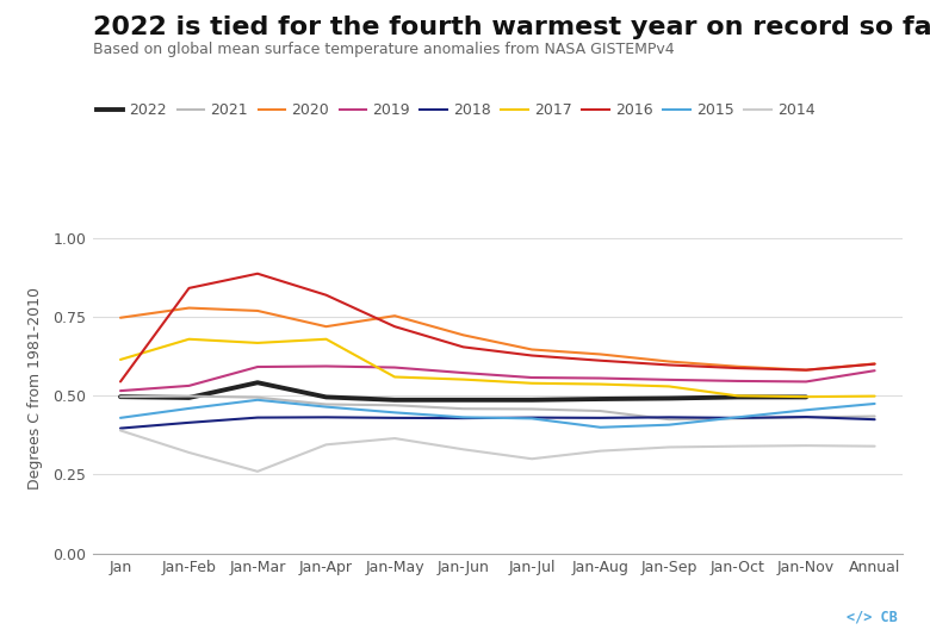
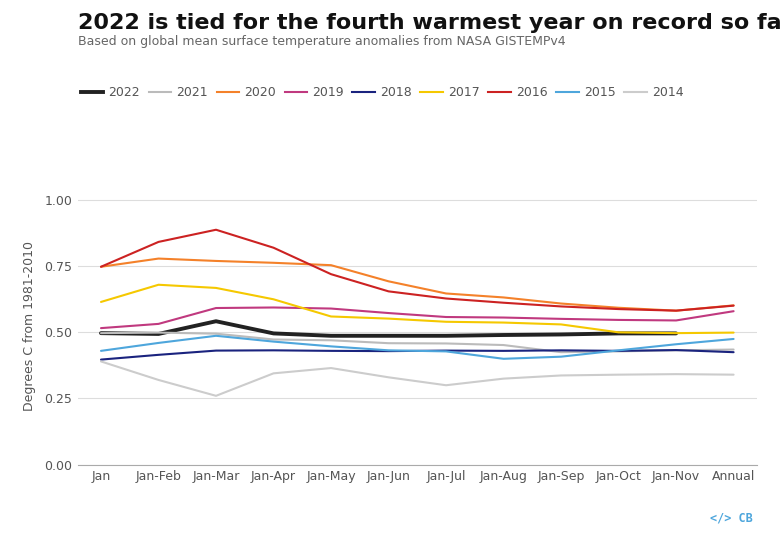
2016/Jan: 0.545 -> 0.748
2020/Jan-Apr: 0.720 -> 0.763
2017/Jan-Apr: 0.680 -> 0.625
